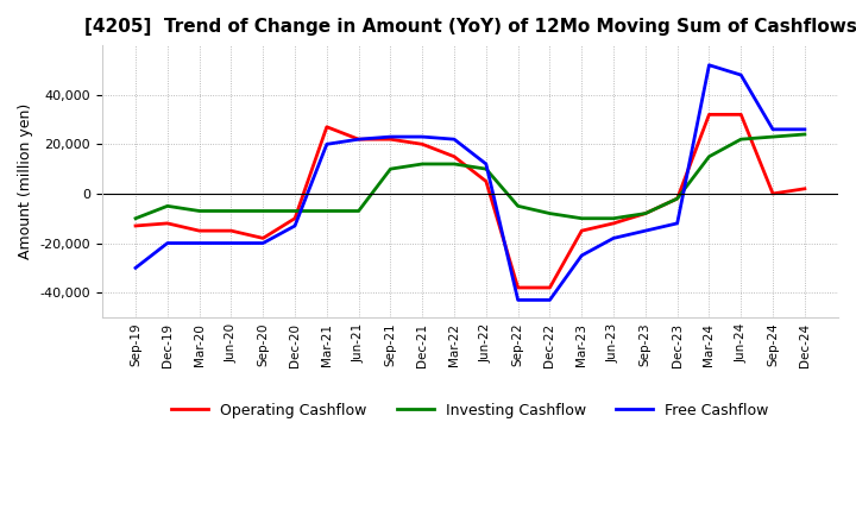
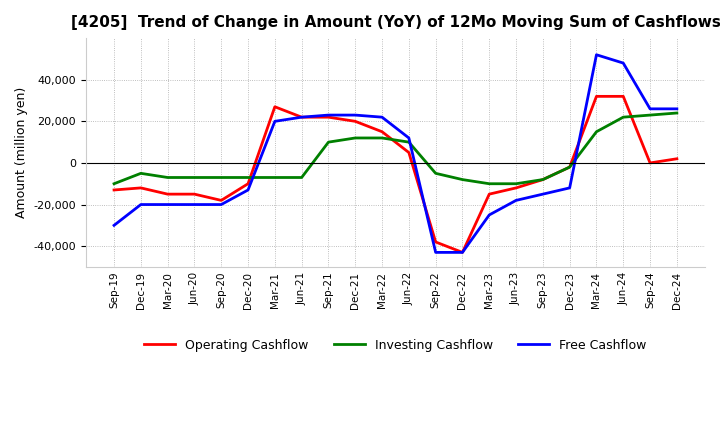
Operating Cashflow/Dec-22: -38,000 -> -43,000
